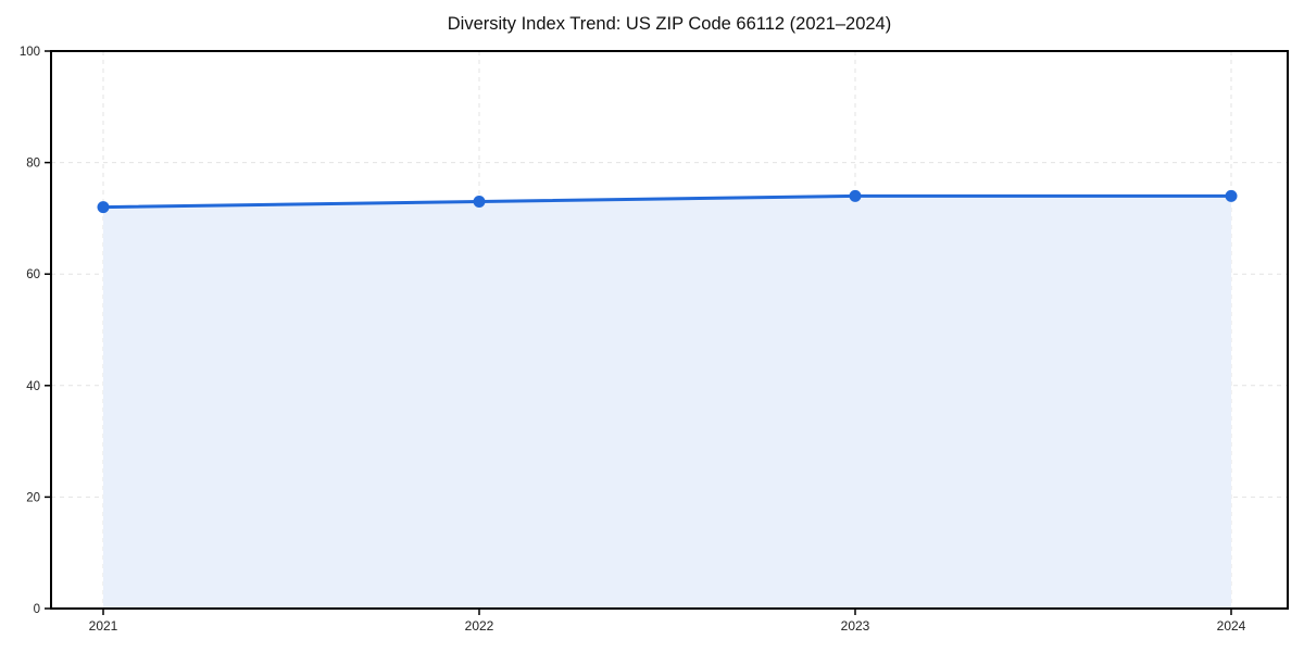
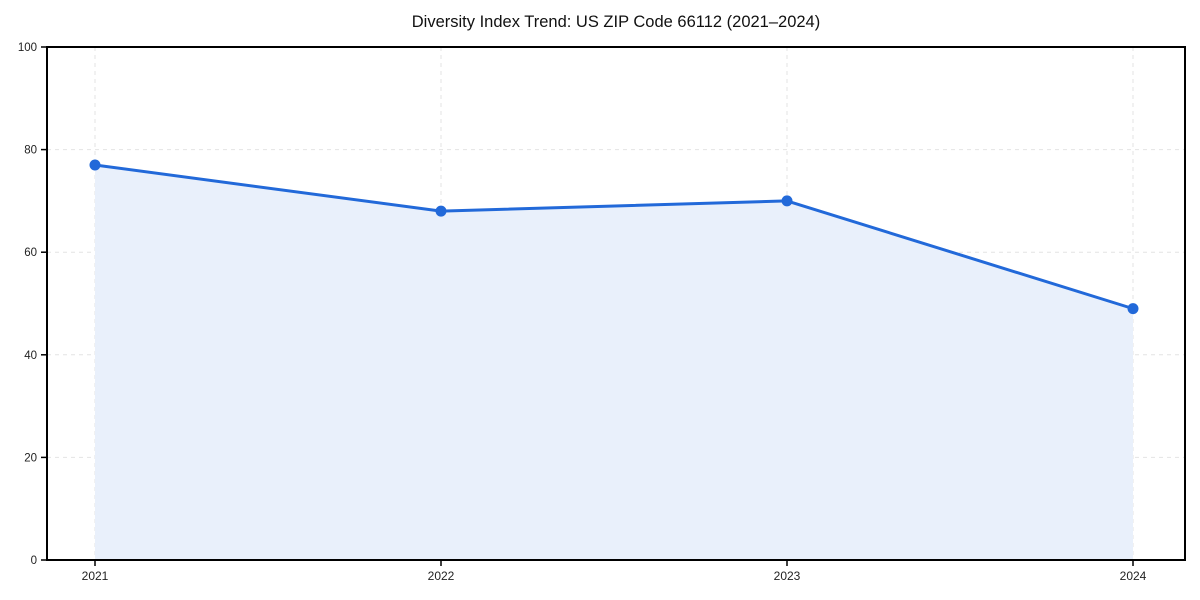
2021: 72 -> 77
2022: 73 -> 68
2023: 74 -> 70
2024: 74 -> 49
